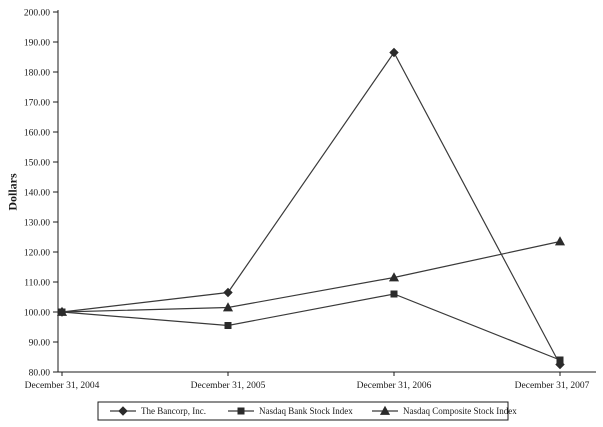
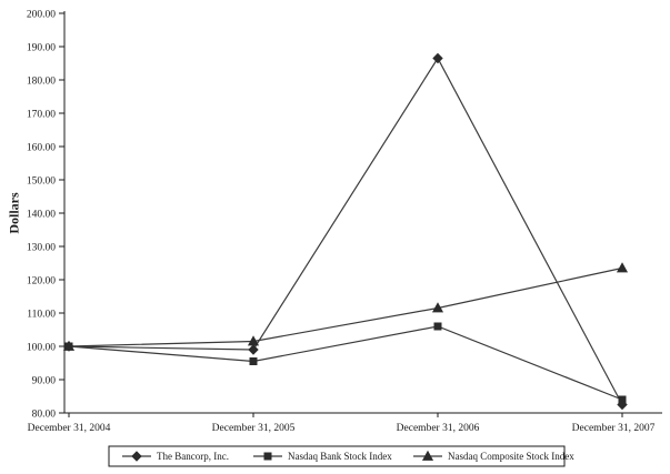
The Bancorp, Inc./December 31, 2005: 106 -> 99
